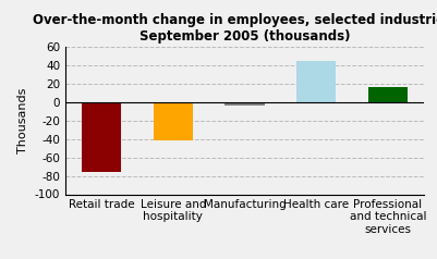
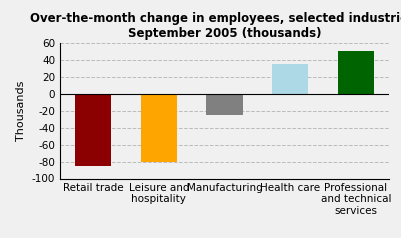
Retail trade: -76 -> -85
Leisure and hospitality: -42 -> -80
Manufacturing: -4 -> -25
Health care: 44 -> 35
Professional and technical services: 16 -> 50
